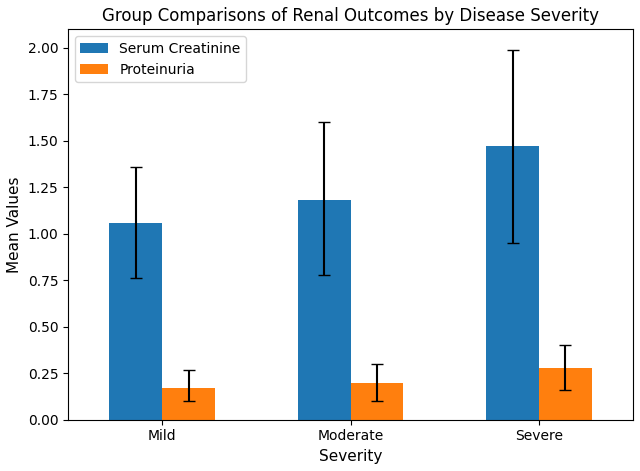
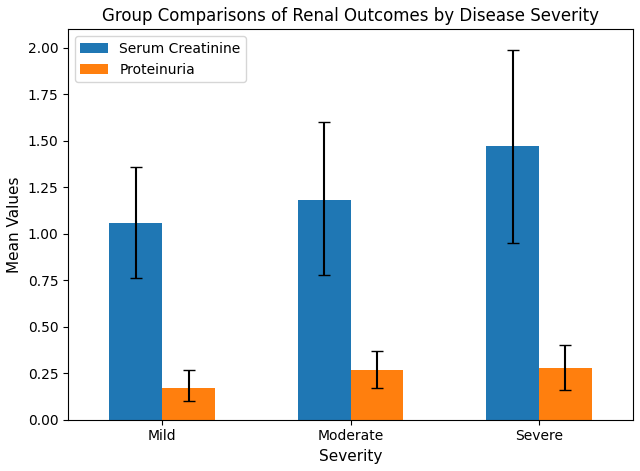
Proteinuria/Moderate: 0.20 -> 0.27
